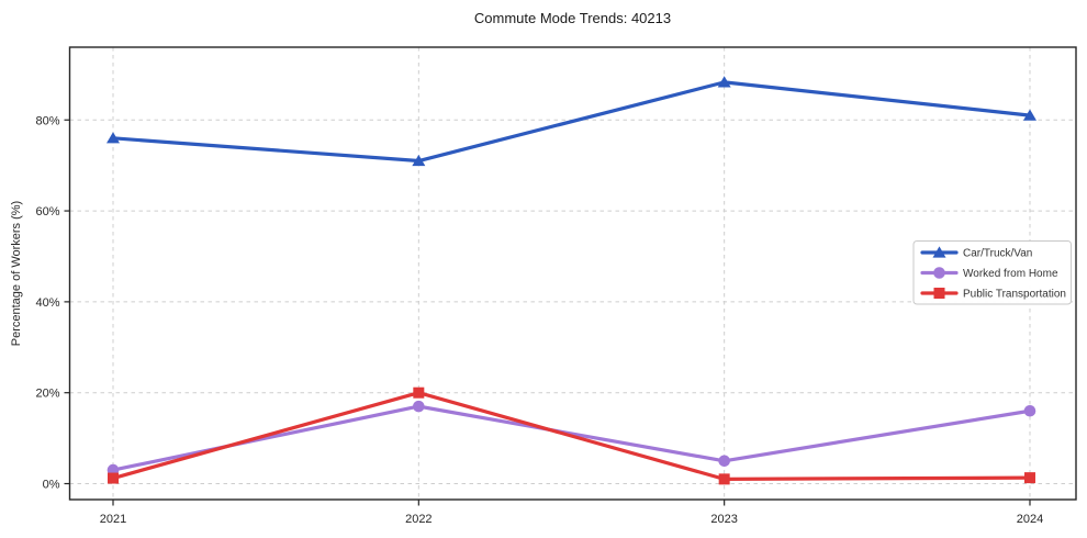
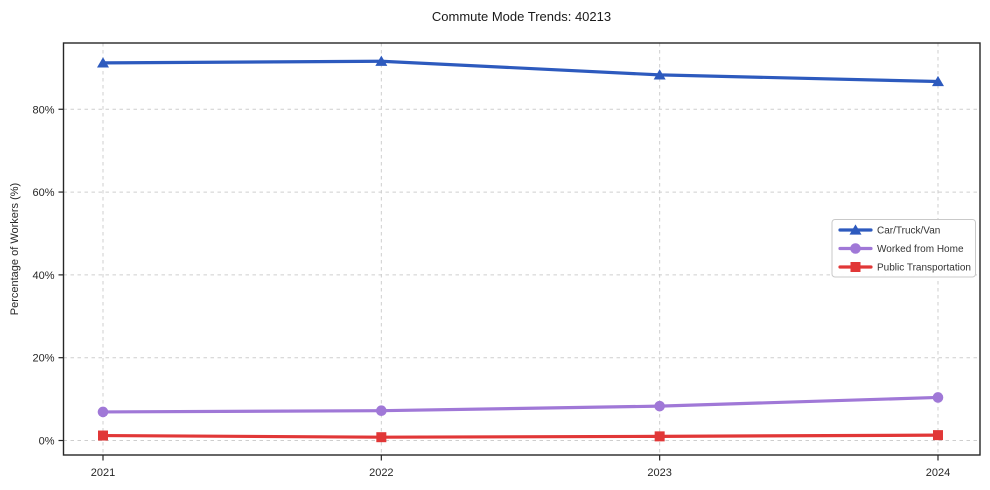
Car/Truck/Van/2021: 76% -> 91%
Worked from Home/2021: 3% -> 7%
Car/Truck/Van/2022: 71% -> 92%
Worked from Home/2022: 17% -> 7%
Public Transportation/2022: 20% -> 1%
Worked from Home/2023: 5% -> 8%
Car/Truck/Van/2024: 81% -> 87%
Worked from Home/2024: 16% -> 10%
